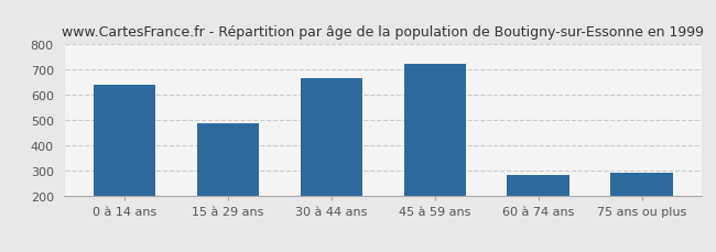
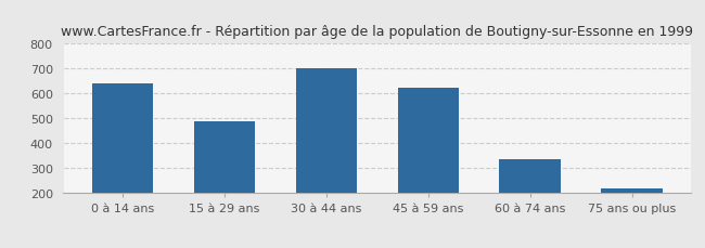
30 à 44 ans: 665 -> 700
45 à 59 ans: 725 -> 625
60 à 74 ans: 285 -> 335
75 ans ou plus: 295 -> 220
